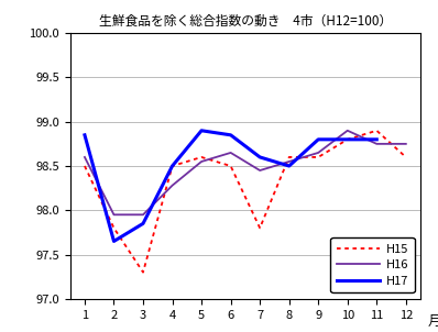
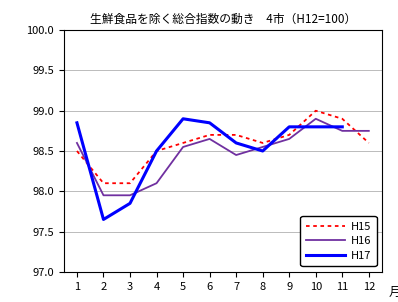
H15/2: 97.8 -> 98.1
H15/3: 97.3 -> 98.1
H16/4: 98.28 -> 98.10
H15/6: 98.5 -> 98.7
H15/7: 97.8 -> 98.7
H15/9: 98.6 -> 98.7
H15/10: 98.8 -> 99.0
